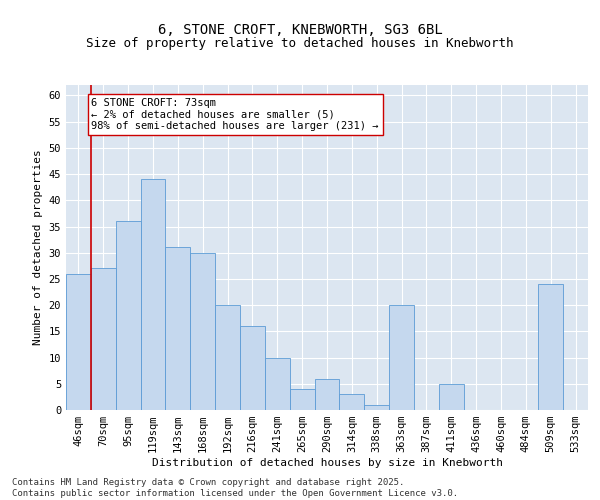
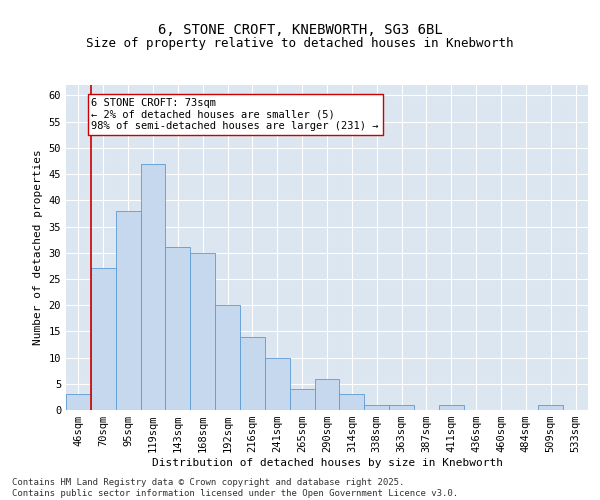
46sqm: 26 -> 3
95sqm: 36 -> 38
119sqm: 44 -> 47
216sqm: 16 -> 14
363sqm: 20 -> 1
411sqm: 5 -> 1
509sqm: 24 -> 1
